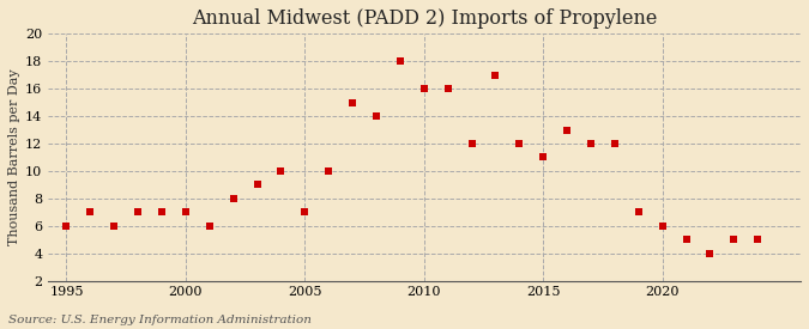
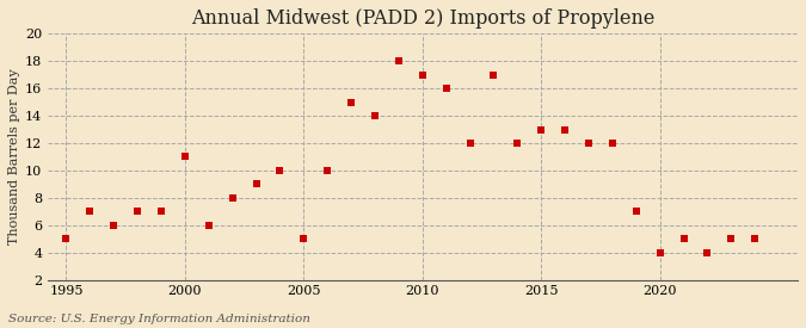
1995: 6 -> 5
2000: 7 -> 11
2005: 7 -> 5
2010: 16 -> 17
2015: 11 -> 13
2020: 6 -> 4
